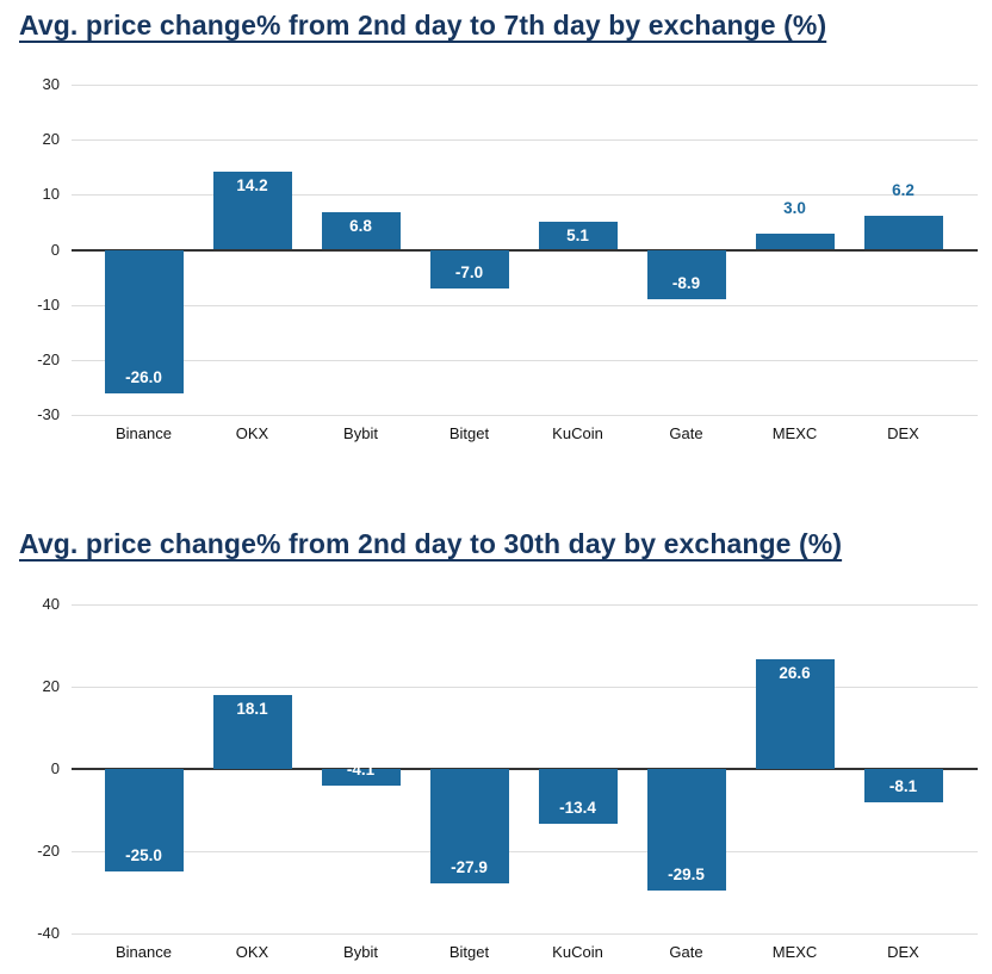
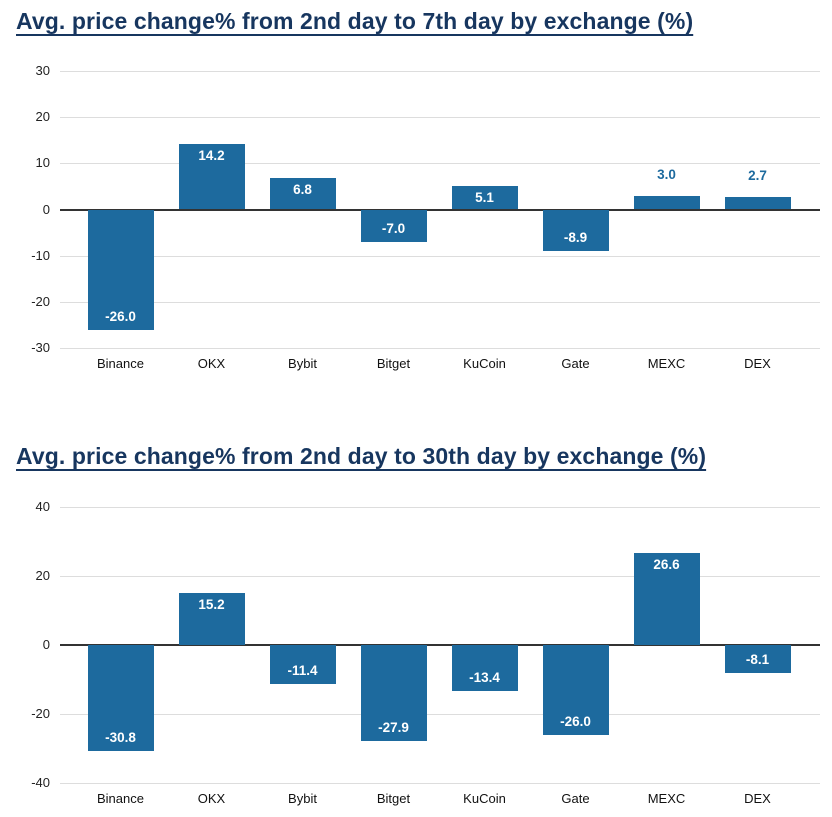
Avg. price change% from 2nd day to 7th day by exchange (%)/DEX: 6.2 -> 2.7
Avg. price change% from 2nd day to 30th day by exchange (%)/Binance: -25.0 -> -30.8
Avg. price change% from 2nd day to 30th day by exchange (%)/OKX: 18.1 -> 15.2
Avg. price change% from 2nd day to 30th day by exchange (%)/Bybit: -4.1 -> -11.4
Avg. price change% from 2nd day to 30th day by exchange (%)/Gate: -29.5 -> -26.0
